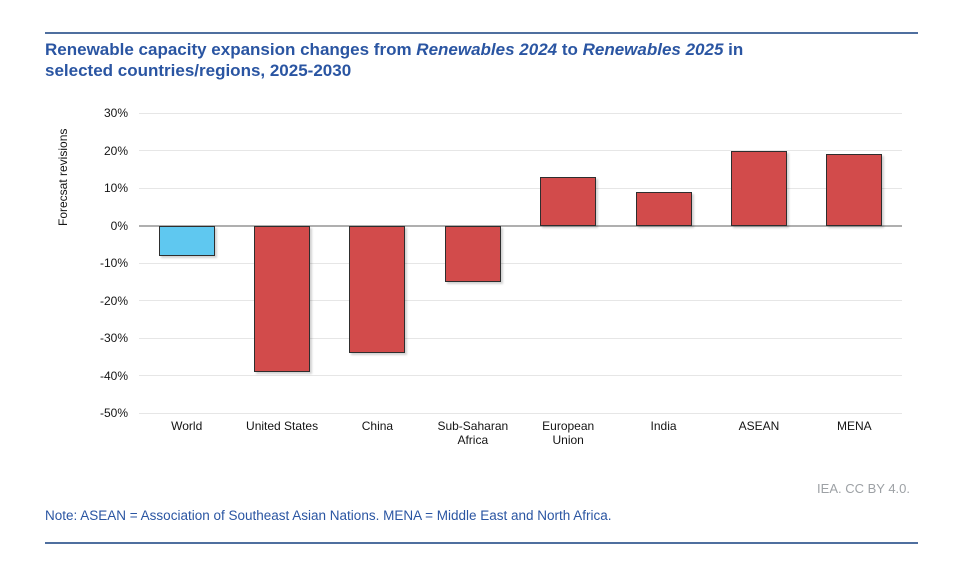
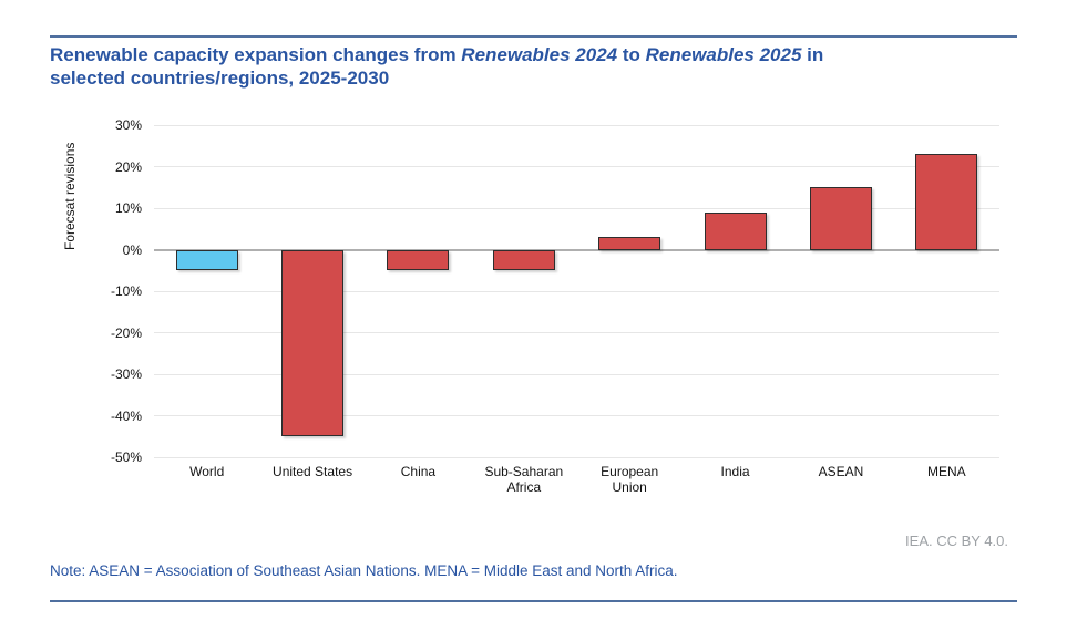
World: -8% -> -5%
United States: -39% -> -45%
China: -34% -> -5%
Sub-Saharan Africa: -15% -> -5%
European Union: 13% -> 3%
ASEAN: 20% -> 15%
MENA: 19% -> 23%
